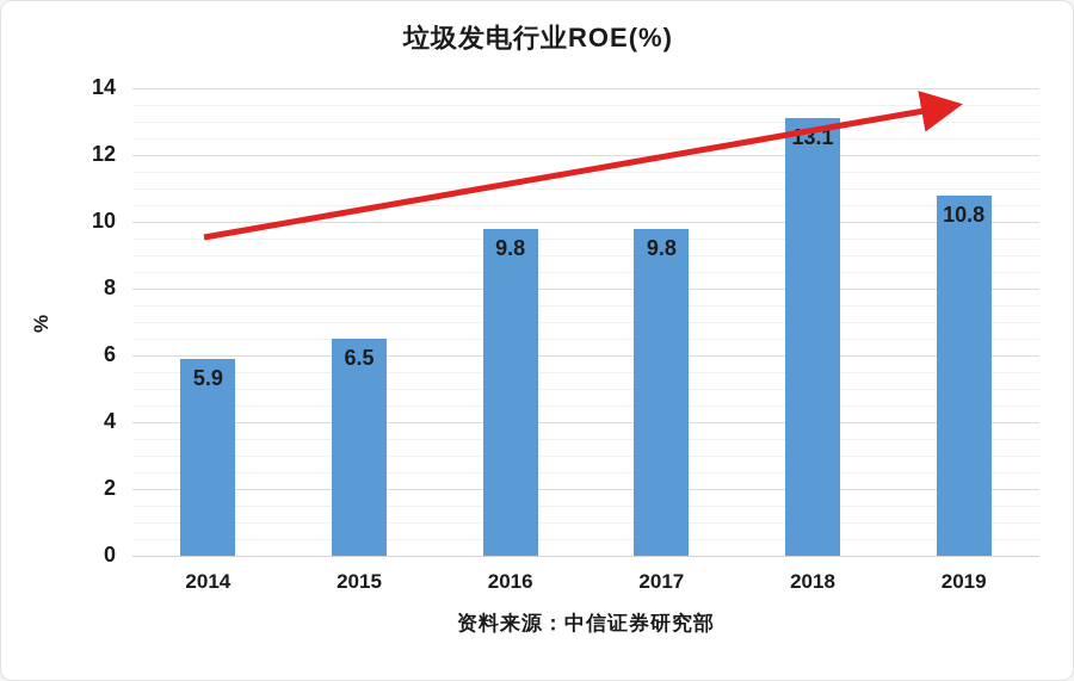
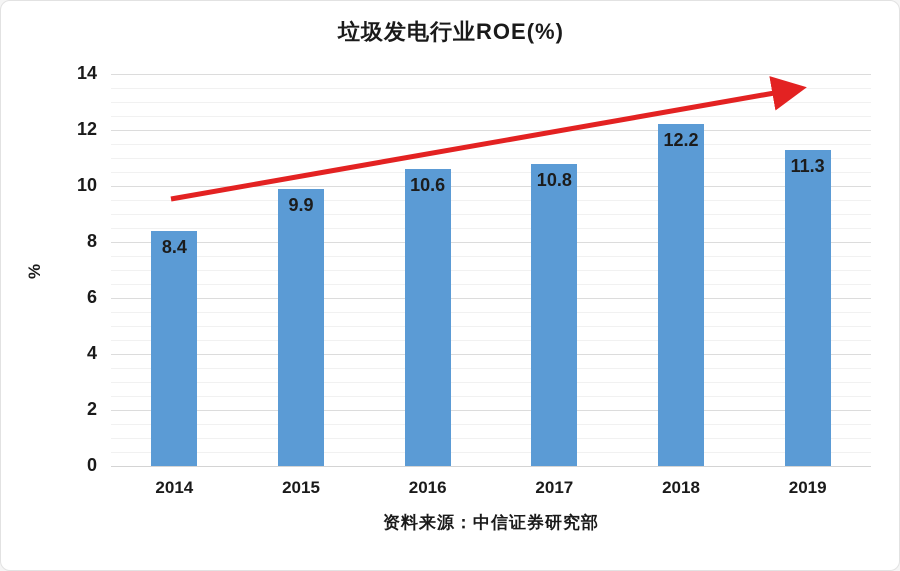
2014: 5.9 -> 8.4
2015: 6.5 -> 9.9
2016: 9.8 -> 10.6
2017: 9.8 -> 10.8
2018: 13.1 -> 12.2
2019: 10.8 -> 11.3
